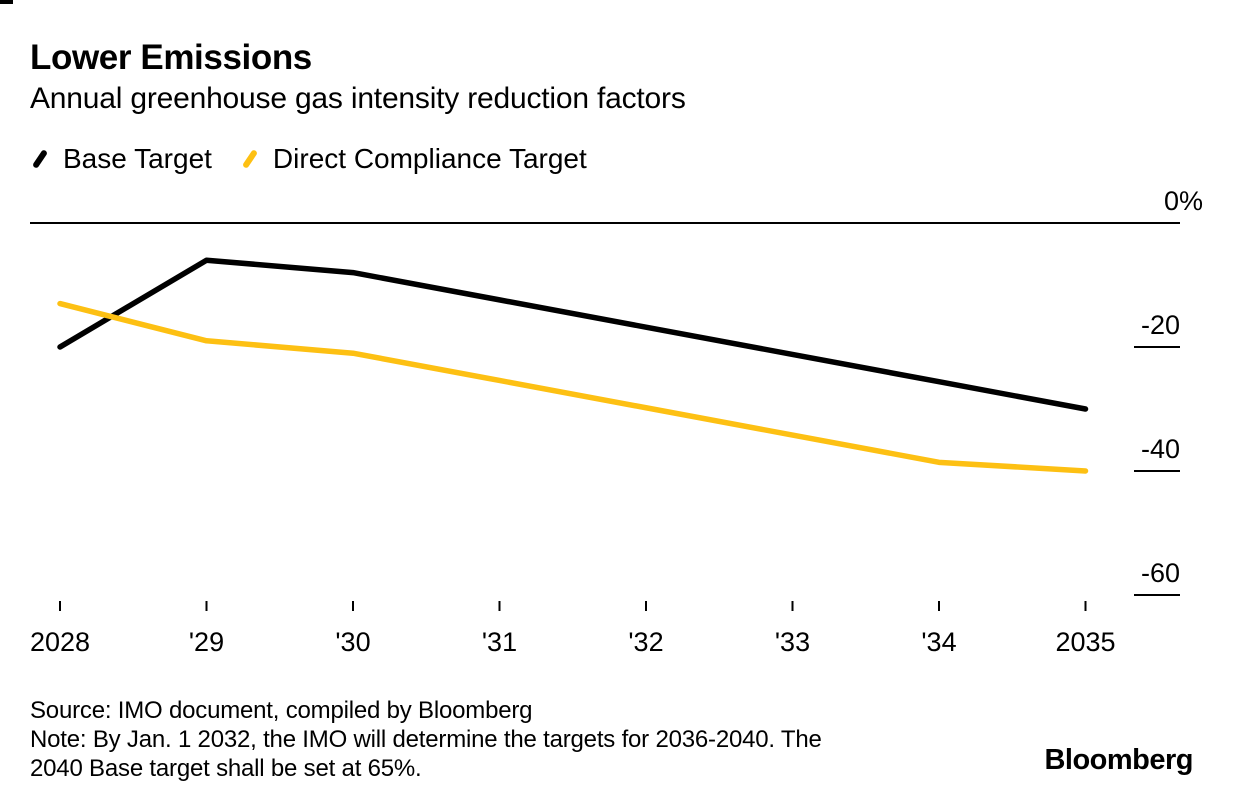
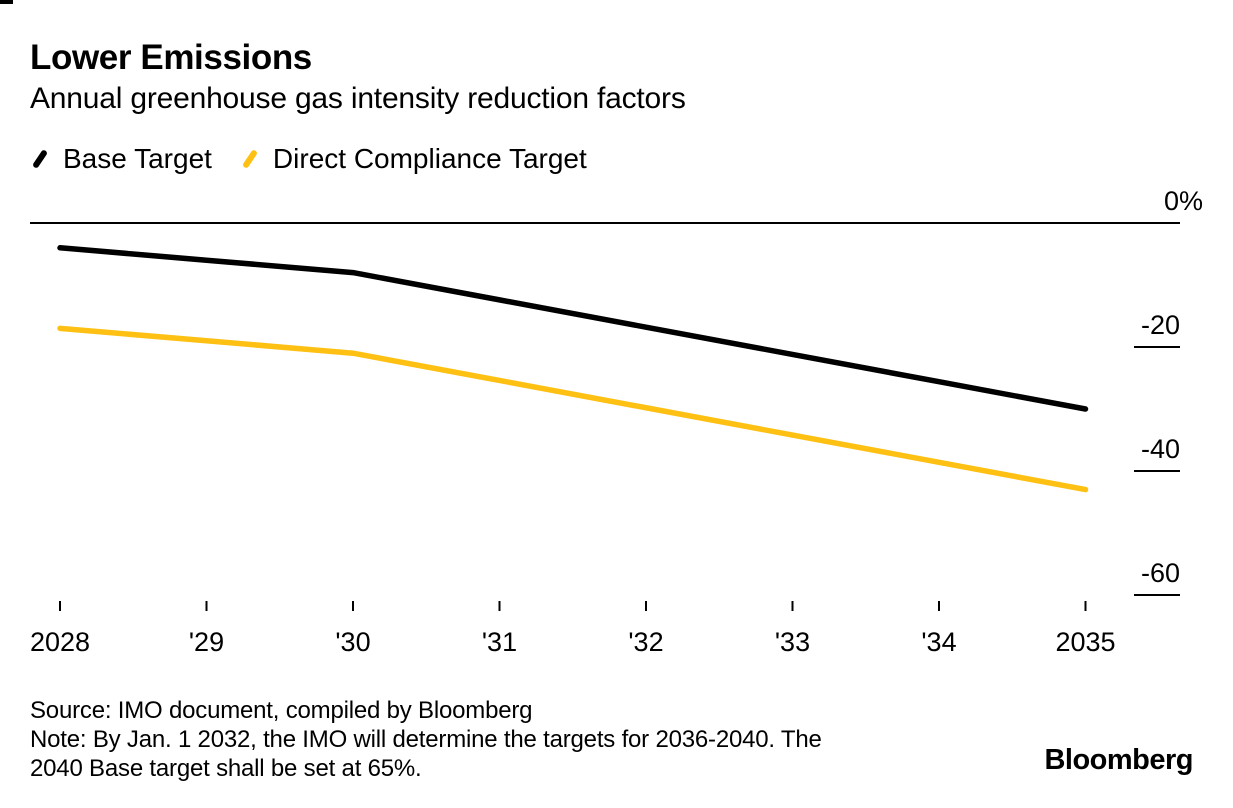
Base Target/2028: -20 -> -4
Direct Compliance Target/2028: -13 -> -17
Direct Compliance Target/2035: -40 -> -43
